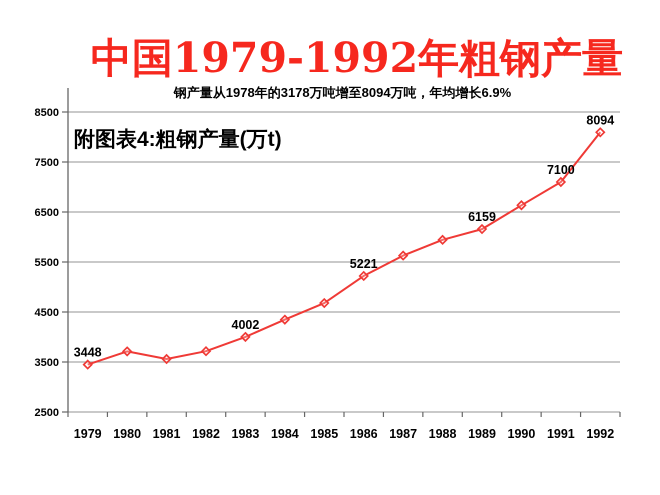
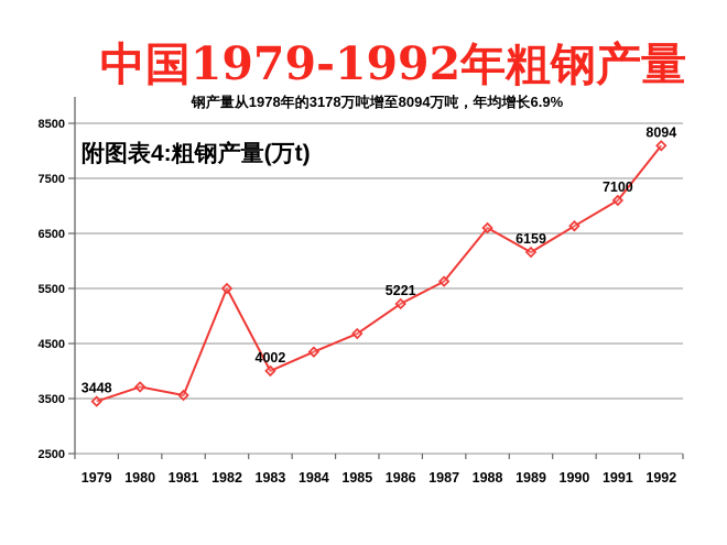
1982: 3700 -> 5500
1988: 5900 -> 6600
